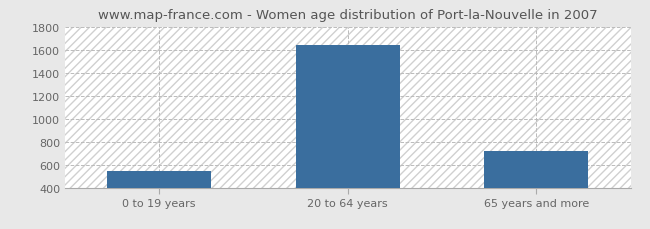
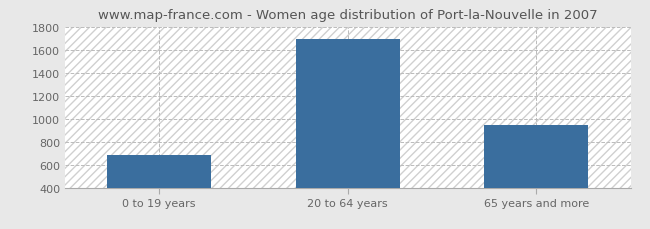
0 to 19 years: 540 -> 680
20 to 64 years: 1640 -> 1690
65 years and more: 720 -> 940
